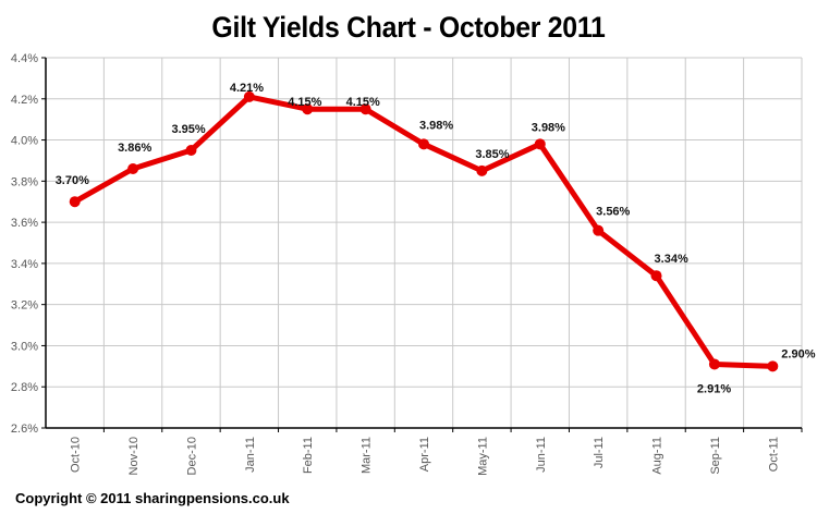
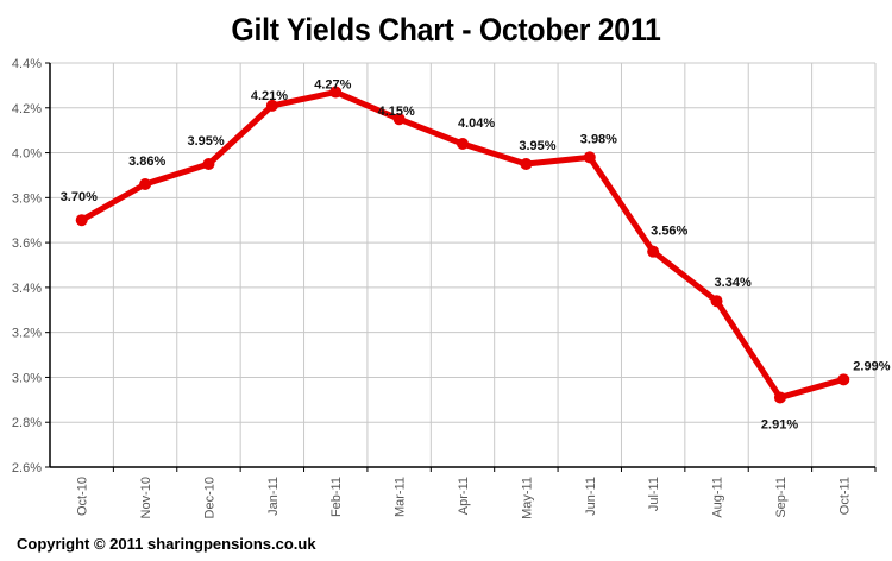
Feb-11: 4.15% -> 4.27%
Apr-11: 3.98% -> 4.04%
May-11: 3.85% -> 3.95%
Oct-11: 2.90% -> 2.99%
